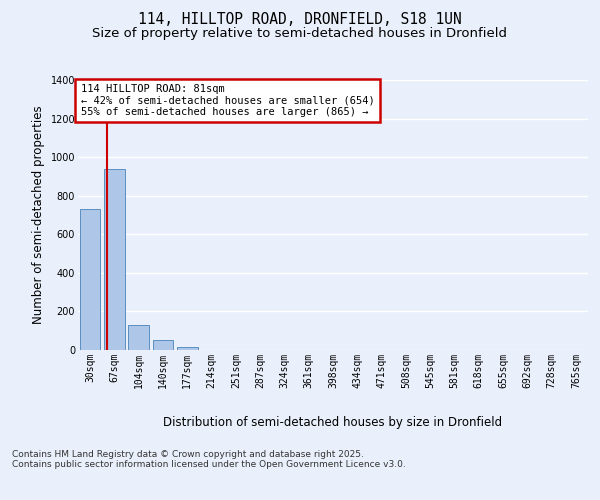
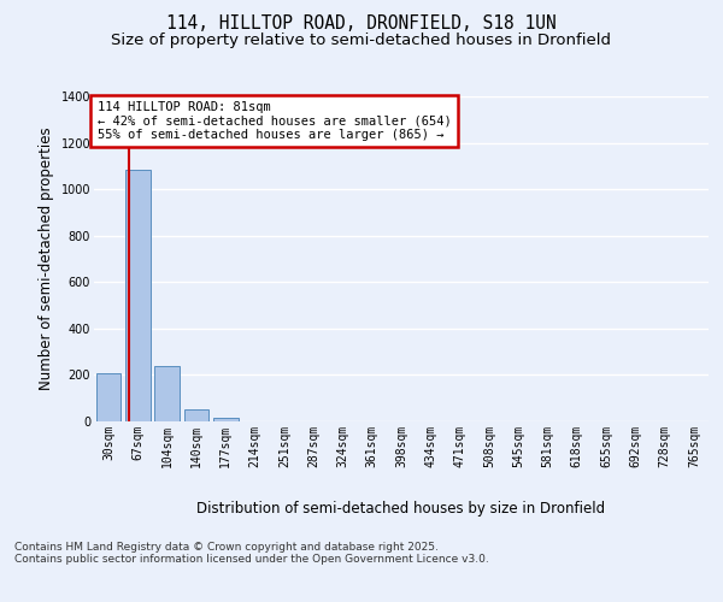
30sqm: 730 -> 210
67sqm: 940 -> 1080
104sqm: 130 -> 240
